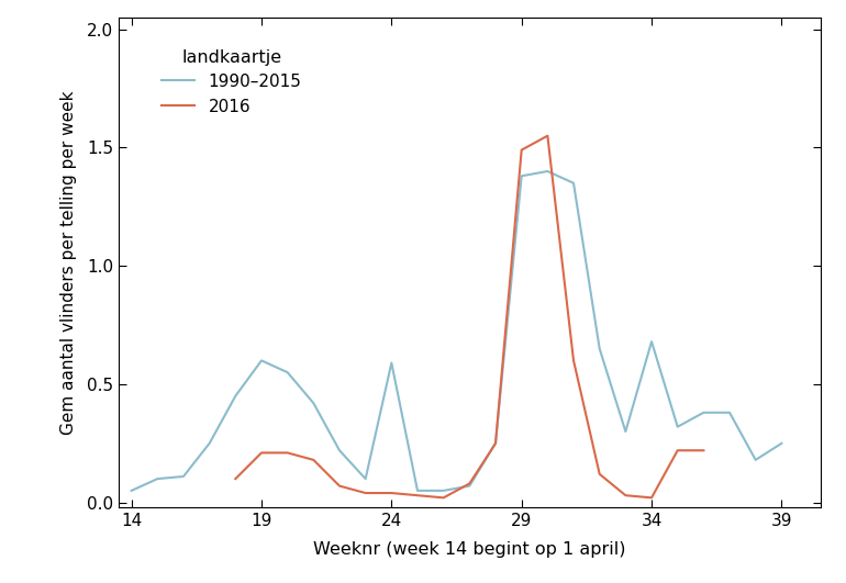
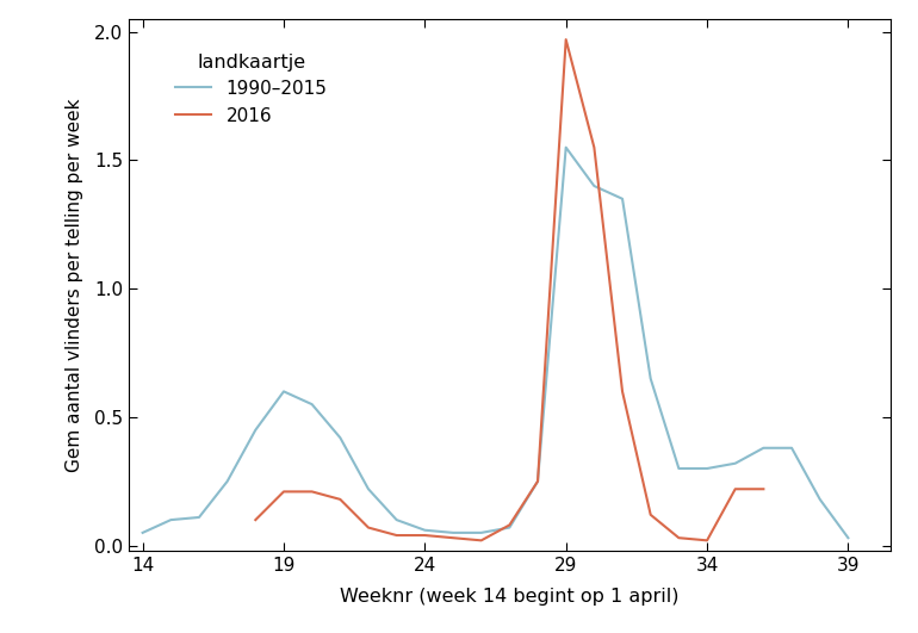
1990–2015/24: 0.59 -> 0.06
1990–2015/29: 1.38 -> 1.55
2016/29: 1.49 -> 1.97
1990–2015/34: 0.68 -> 0.30
1990–2015/39: 0.25 -> 0.03
